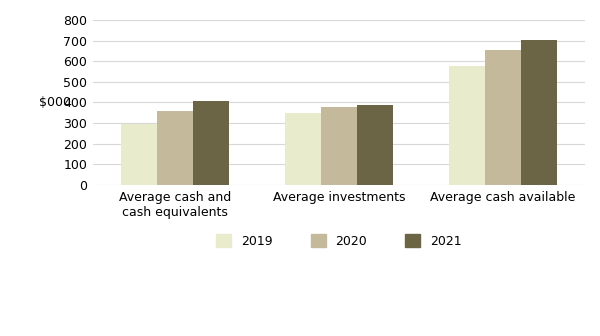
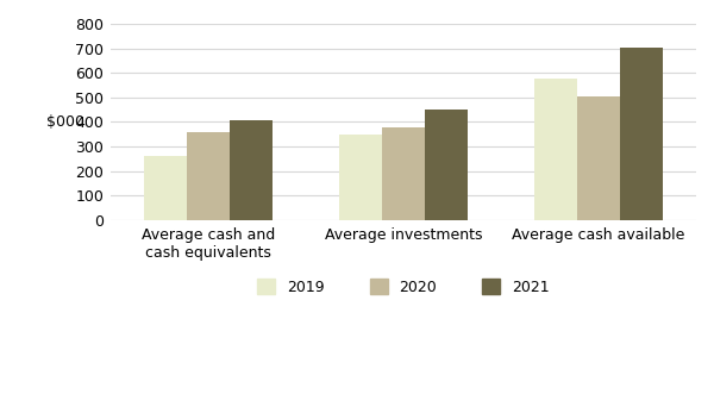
2019/Average cash and cash equivalents: 295 -> 260
2021/Average investments: 390 -> 450
2020/Average cash available: 655 -> 505
